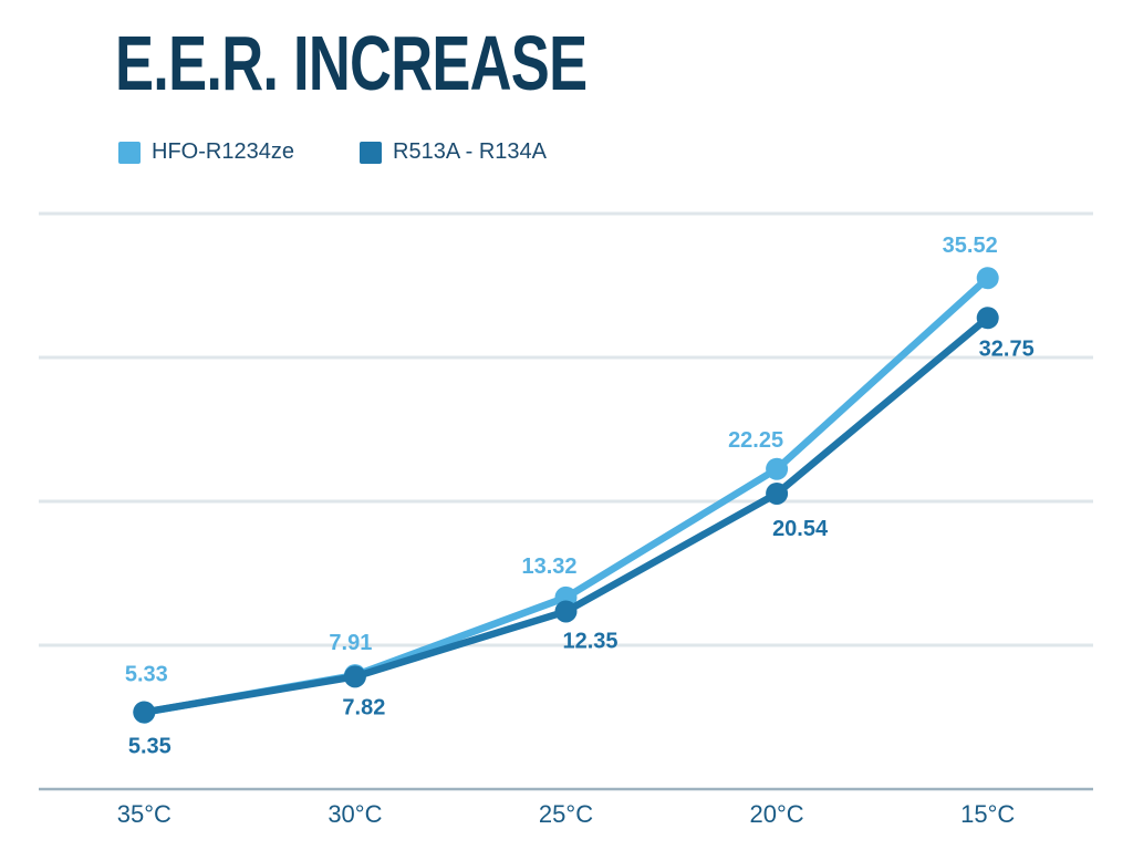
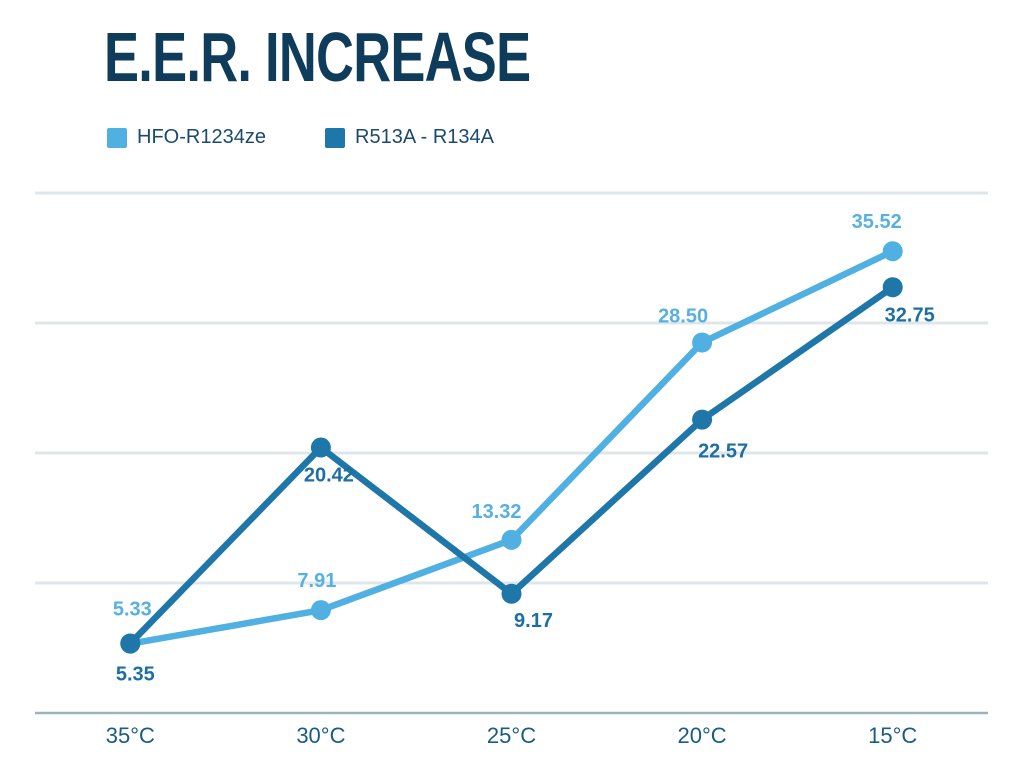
R513A - R134A/30°C: 7.82 -> 20.42
R513A - R134A/25°C: 12.35 -> 9.17
HFO-R1234ze/20°C: 22.25 -> 28.50
R513A - R134A/20°C: 20.54 -> 22.57
